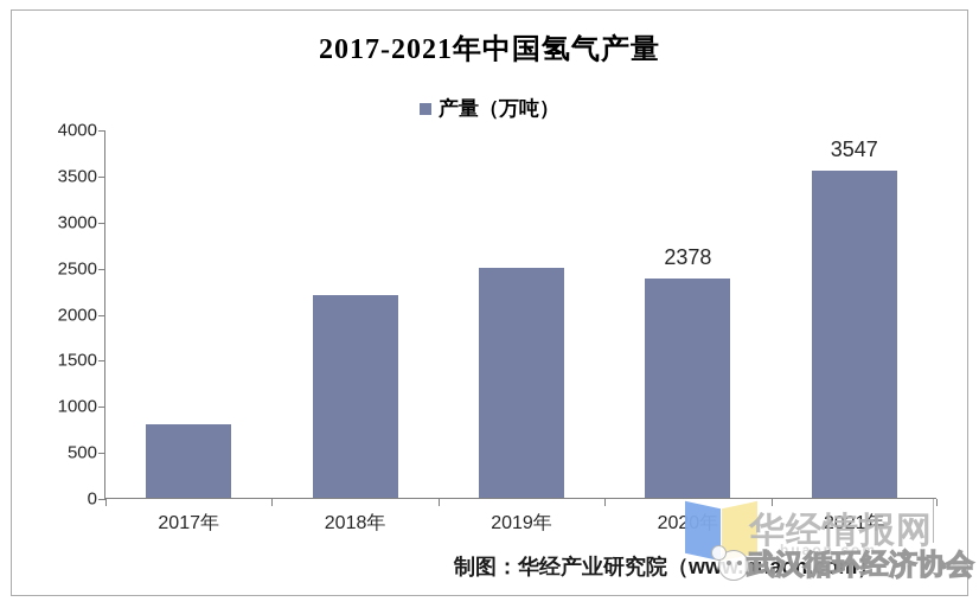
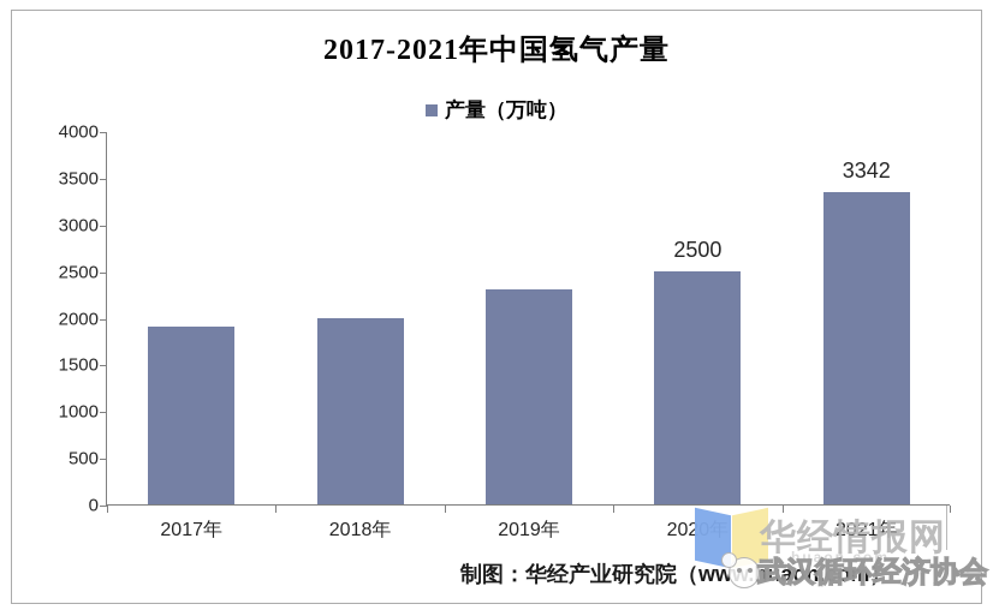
2017年: 800 -> 1900
2018年: 2200 -> 2000
2019年: 2500 -> 2300
2020年: 2378 -> 2500
2021年: 3547 -> 3342
